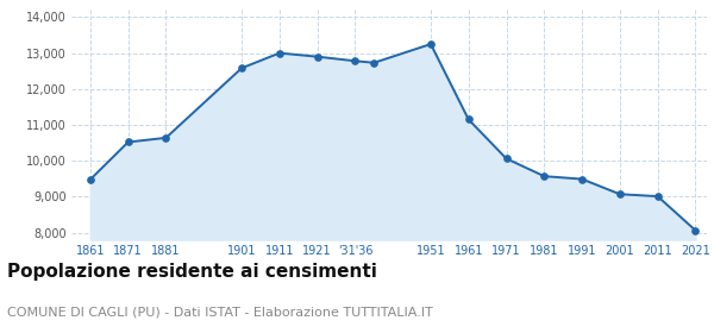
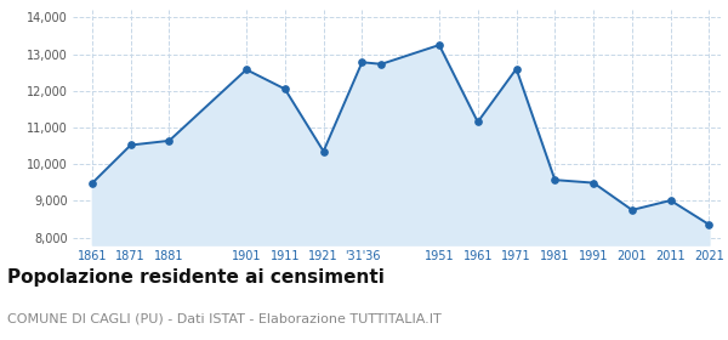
1911: 13,000 -> 12,050
1921: 12,900 -> 10,350
1971: 10,060 -> 12,600
2001: 9,070 -> 8,750
2021: 8,060 -> 8,350
